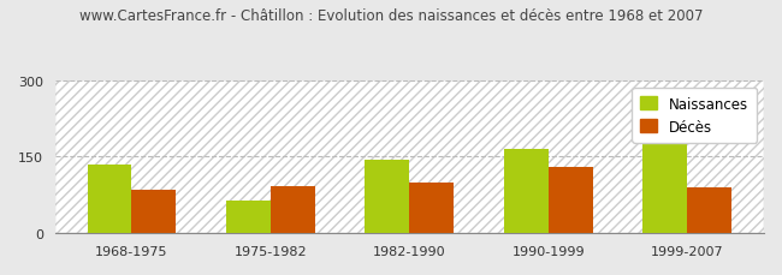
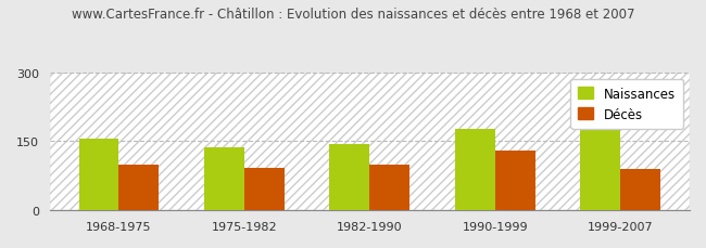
Naissances/1968-1975: 135 -> 155
Décès/1968-1975: 85 -> 100
Naissances/1975-1982: 65 -> 137
Naissances/1990-1999: 165 -> 178
